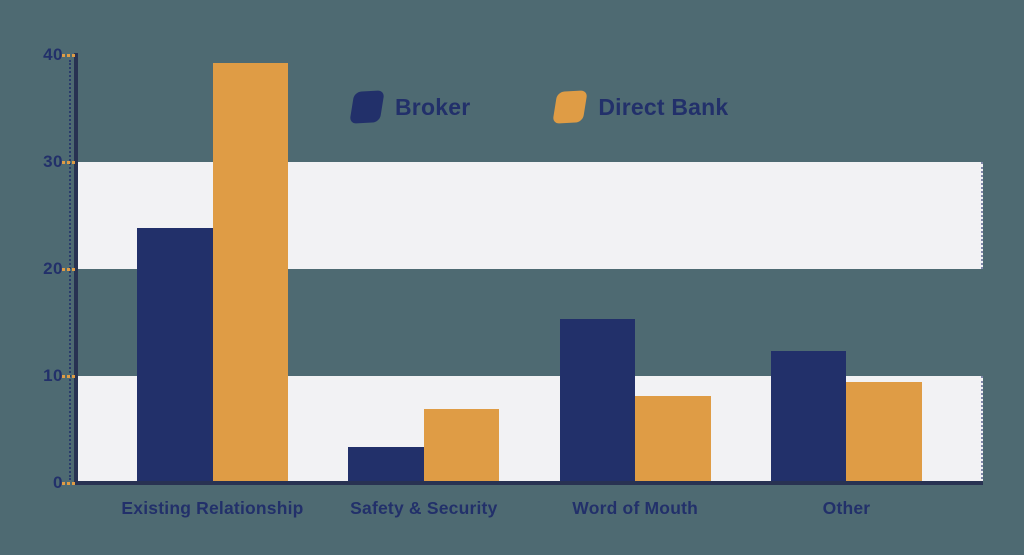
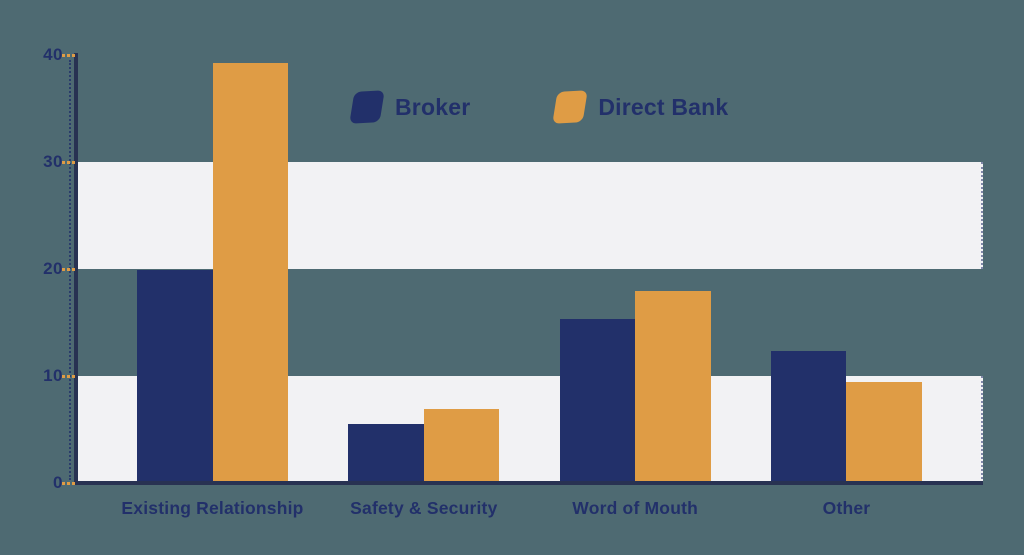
Broker/Existing Relationship: 23.8 -> 19.9
Broker/Safety & Security: 3.4 -> 5.5
Direct Bank/Word of Mouth: 8.1 -> 17.9
